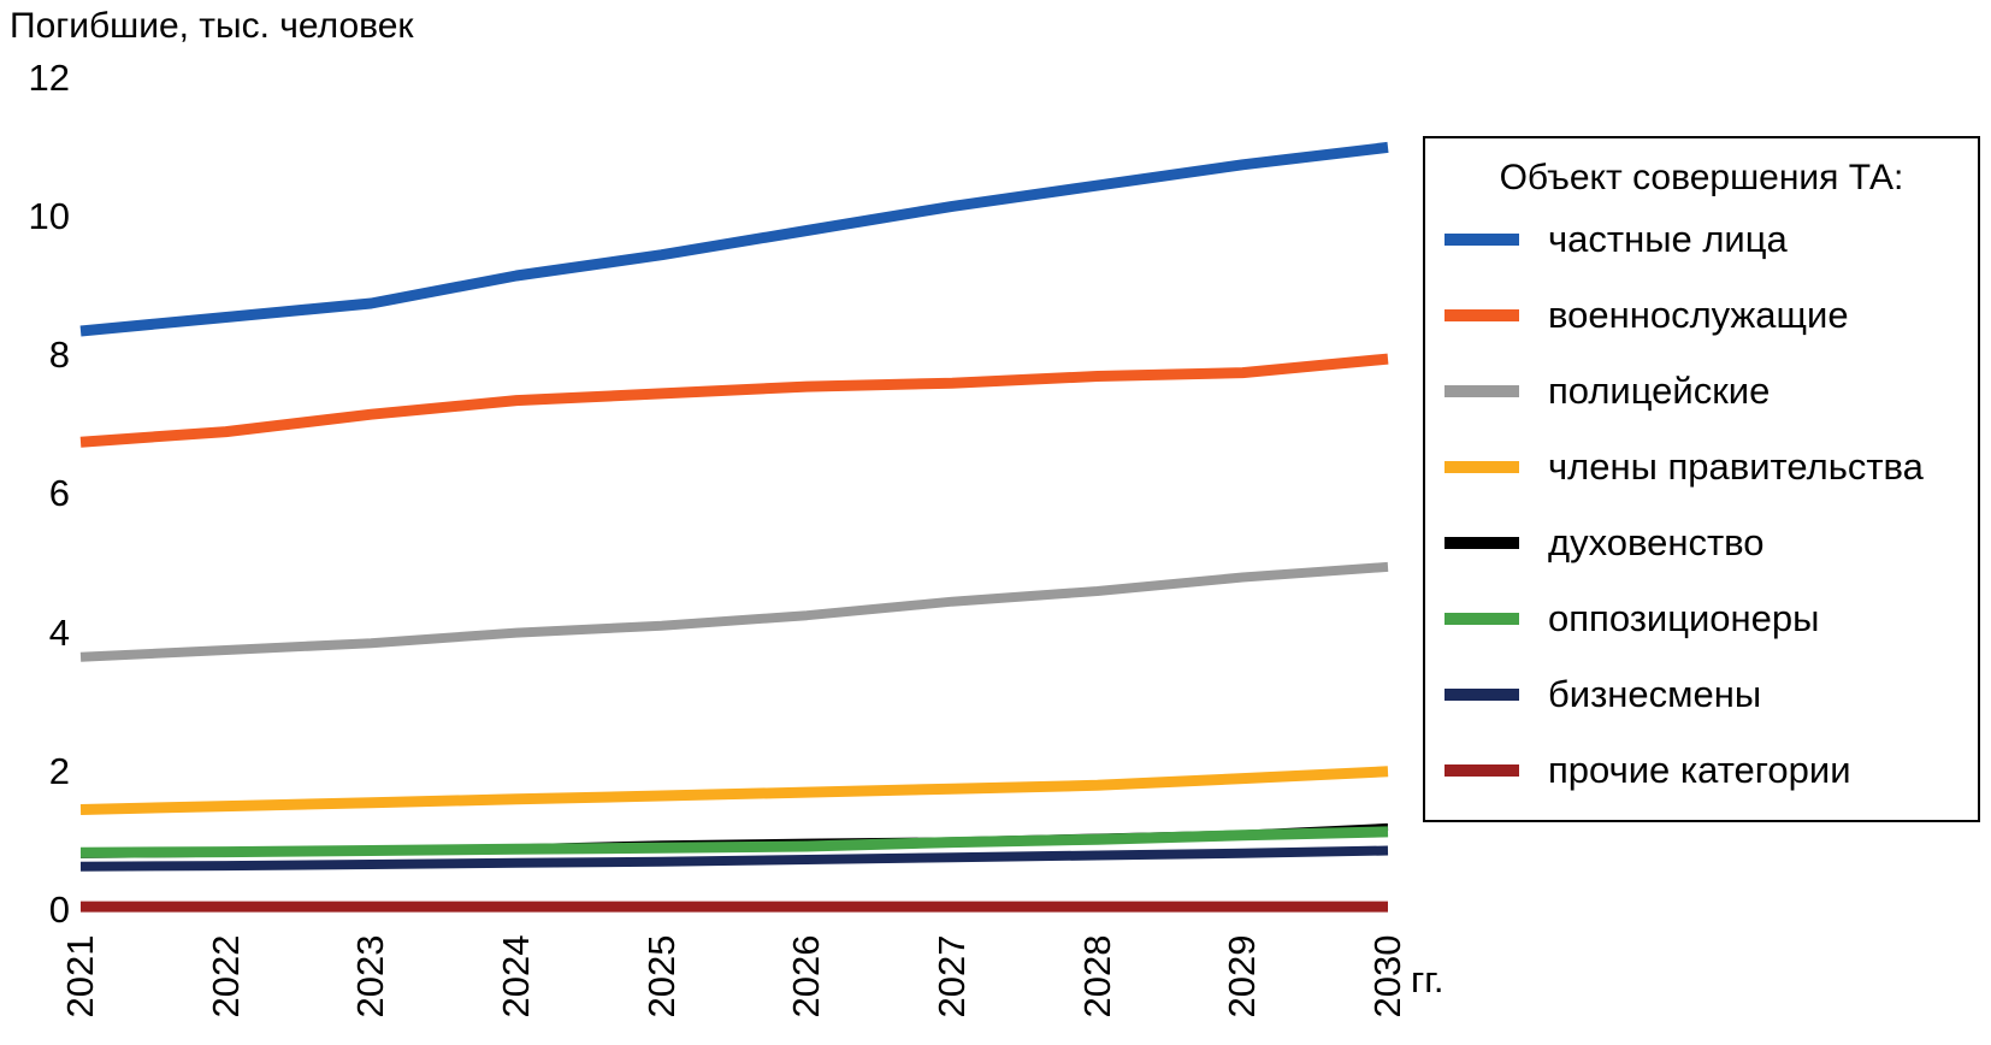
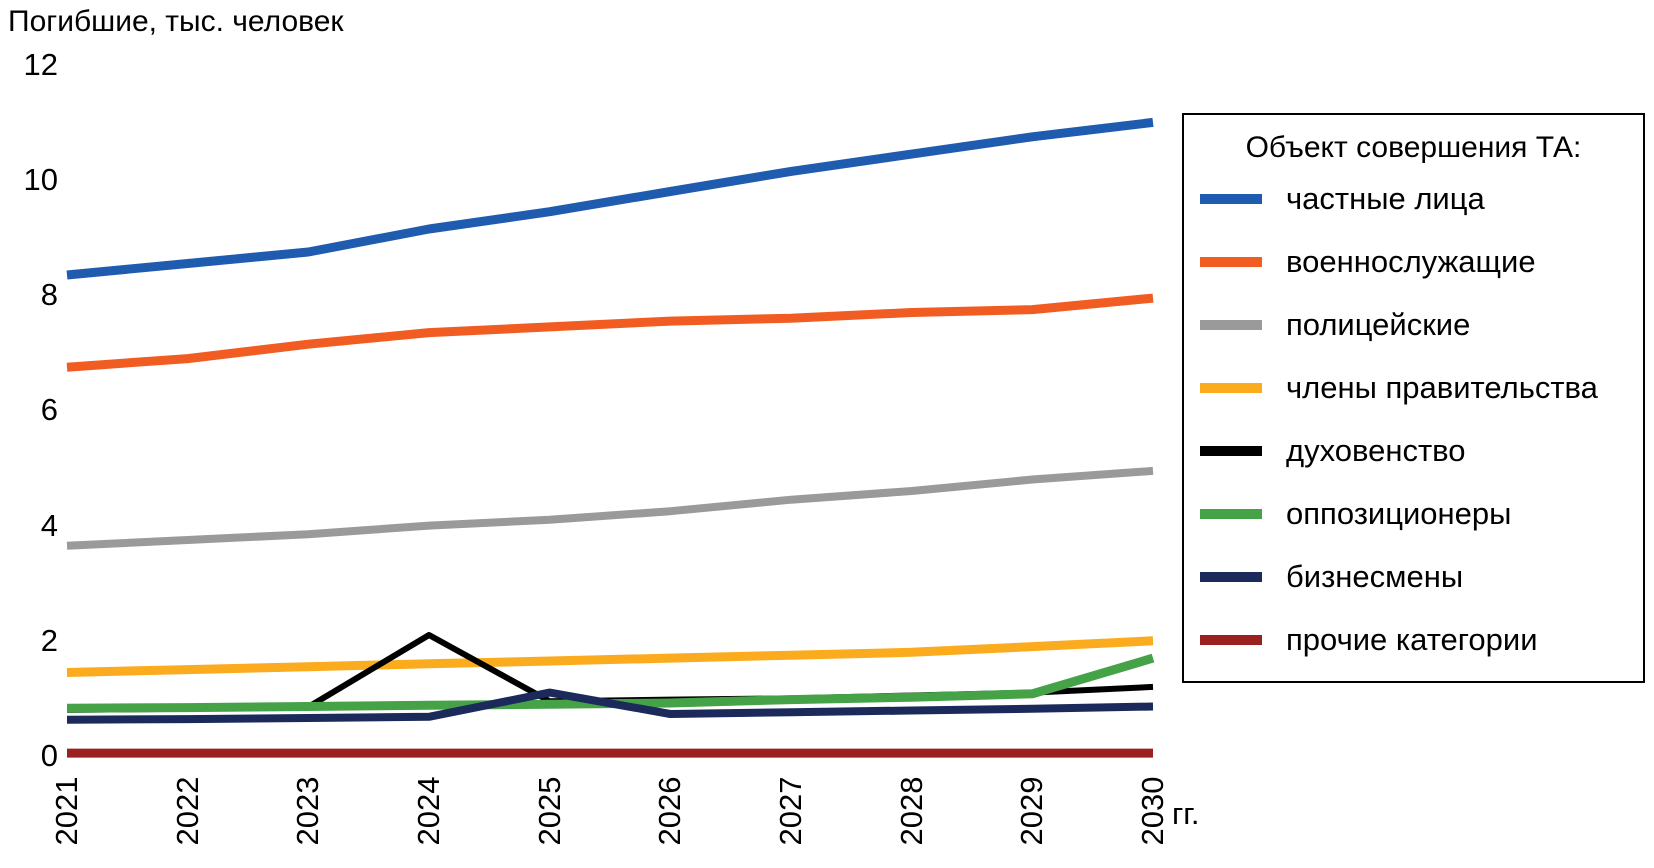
духовенство/2024: 0.9 -> 2.1
бизнесмены/2025: 0.7 -> 1.1
оппозиционеры/2030: 1.1 -> 1.7
